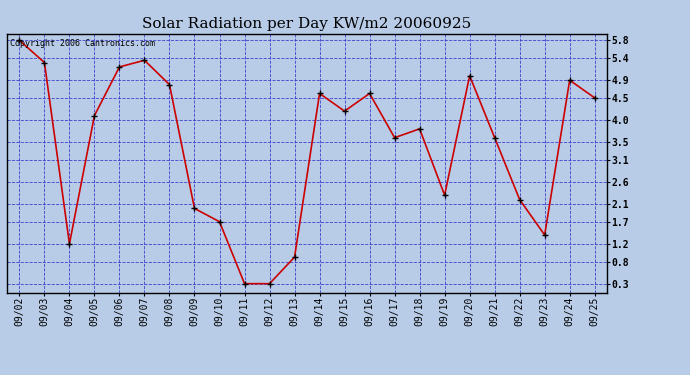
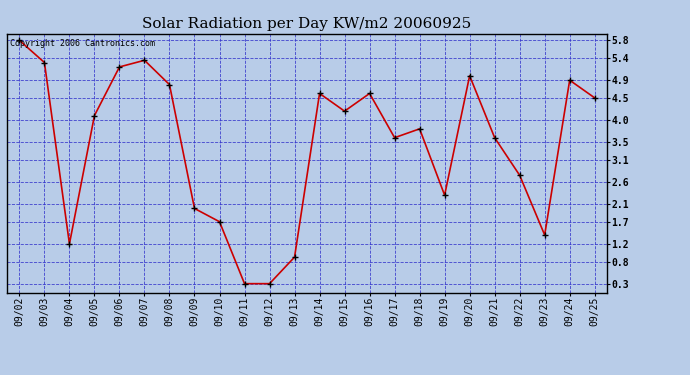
09/22: 2.20 -> 2.75
